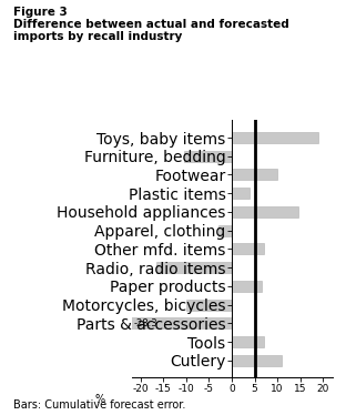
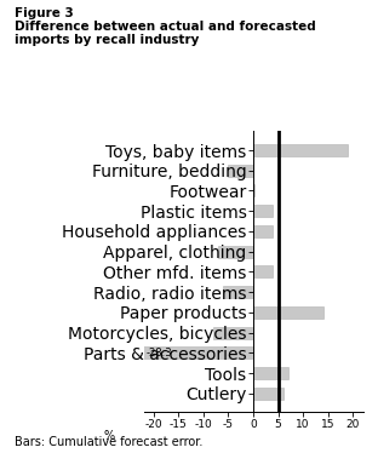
Furniture, bedding: -10.5 -> -5.0
Footwear: 10.0 -> 0.2
Household appliances: 14.5 -> 4.0
Apparel, clothing: -3.0 -> -7.0
Other mfd. items: 7.0 -> 4.0
Radio, radio items: -16.5 -> -6.0
Paper products: 6.5 -> 14.0
Motorcycles, bicycles: -10.0 -> -8.0
Cutlery: 11.0 -> 6.0
